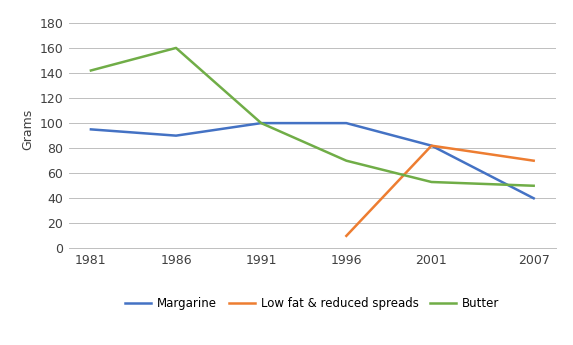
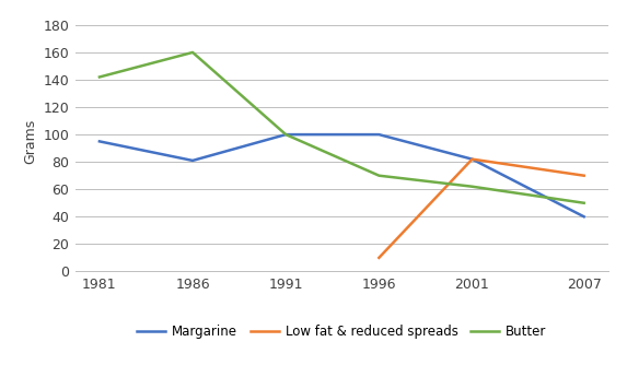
Margarine/1986: 90 -> 81
Butter/2001: 53 -> 62
